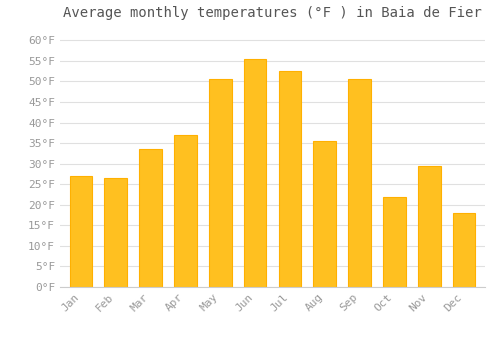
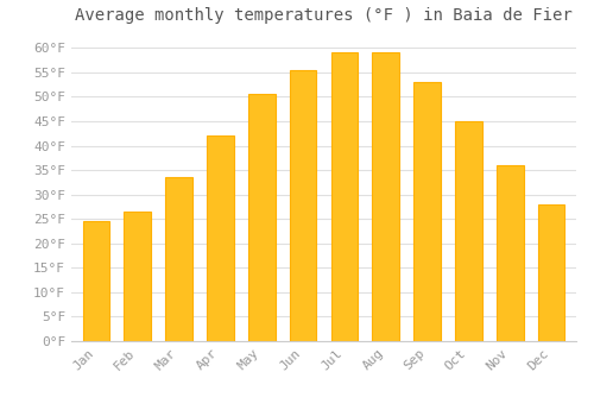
Jan: 27.0°F -> 24.5°F
Apr: 37.0°F -> 42.0°F
Jul: 52.5°F -> 59.0°F
Aug: 35.5°F -> 59.0°F
Sep: 50.5°F -> 53.0°F
Oct: 22.0°F -> 45.0°F
Nov: 29.5°F -> 36.0°F
Dec: 18.0°F -> 28.0°F
